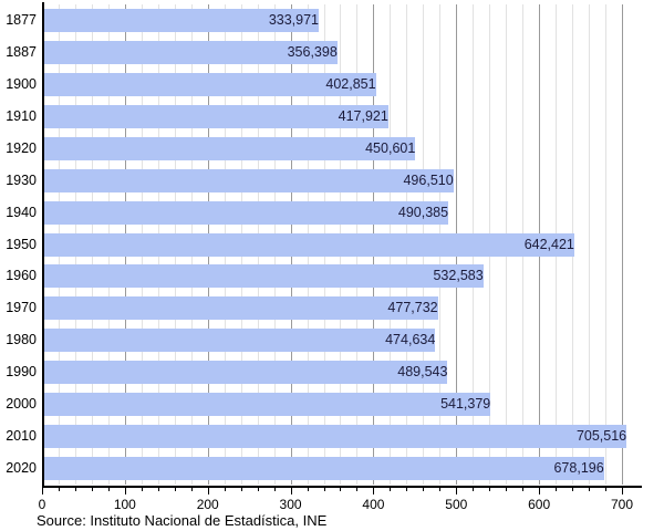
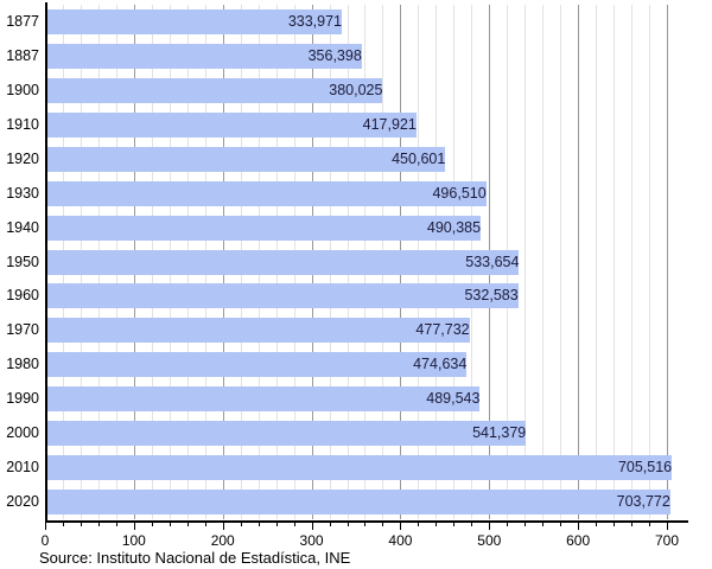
1900: 402,851 -> 380,025
1950: 642,421 -> 533,654
2020: 678,196 -> 703,772
